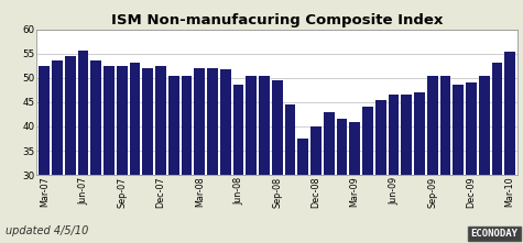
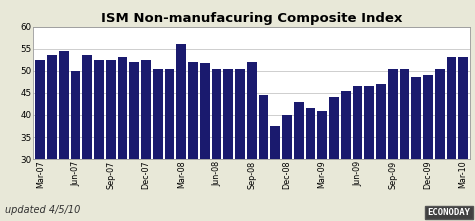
Jun-07: 55.5 -> 50.0
Mar-08: 52.0 -> 56.0
Jun-08: 48.5 -> 50.5
Sep-08: 49.5 -> 52.0
Mar-10: 55.4 -> 53.0
